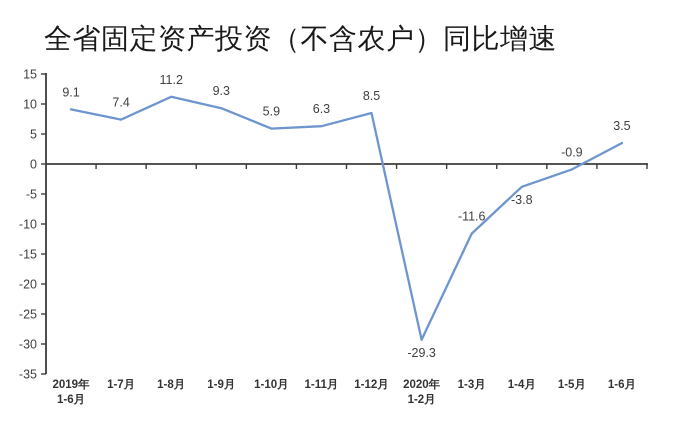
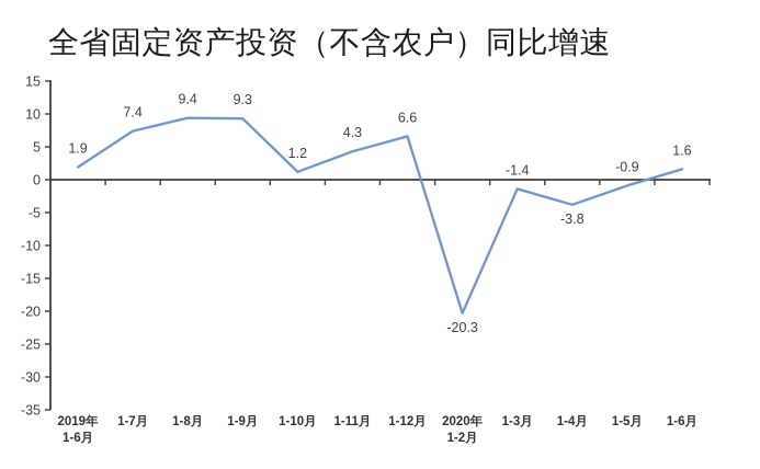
2019年 1-6月: 9.1 -> 1.9
1-8月: 11.2 -> 9.4
1-10月: 5.9 -> 1.2
1-11月: 6.3 -> 4.3
1-12月: 8.5 -> 6.6
2020年 1-2月: -29.3 -> -20.3
1-3月: -11.6 -> -1.4
1-6月: 3.5 -> 1.6
